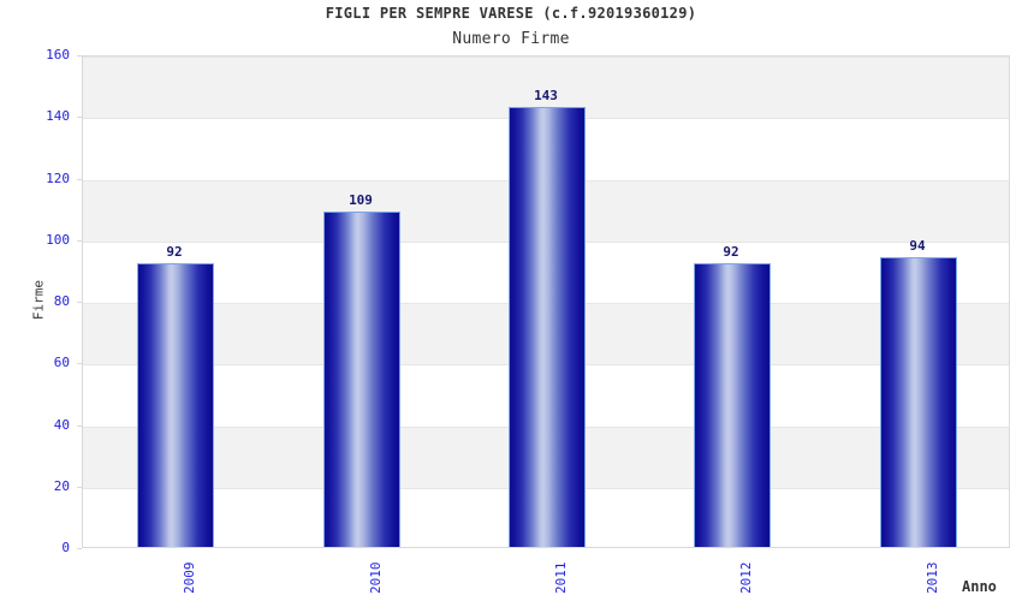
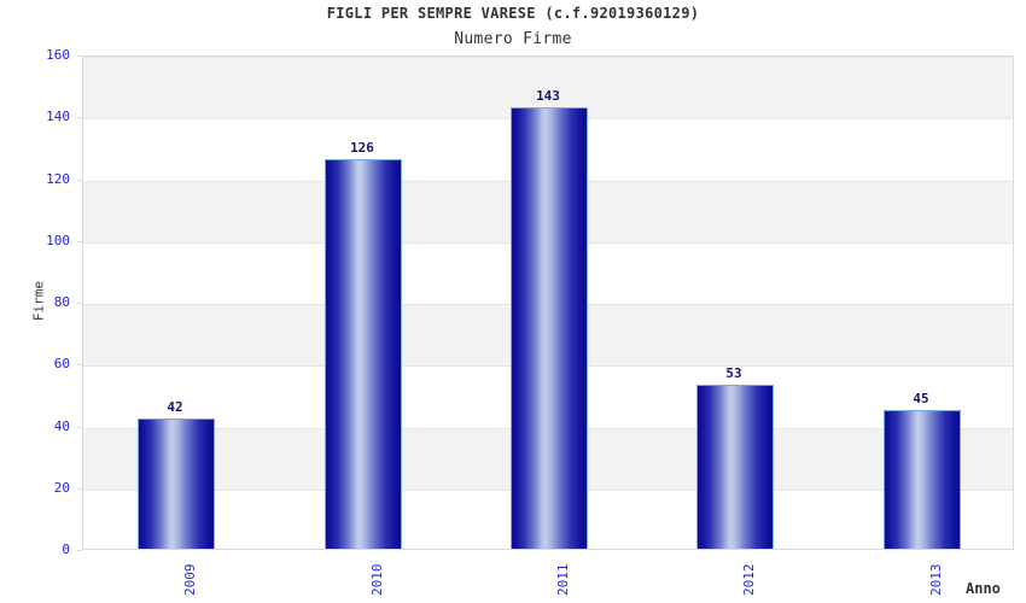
2009: 92 -> 42
2010: 109 -> 126
2012: 92 -> 53
2013: 94 -> 45
